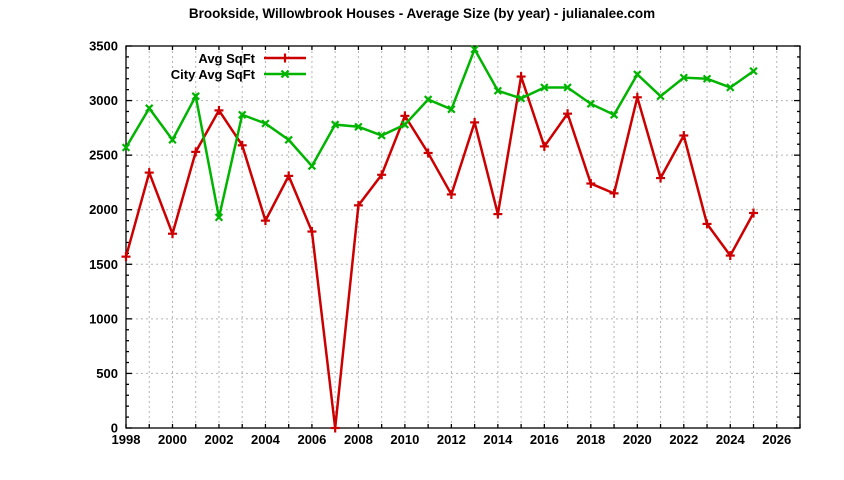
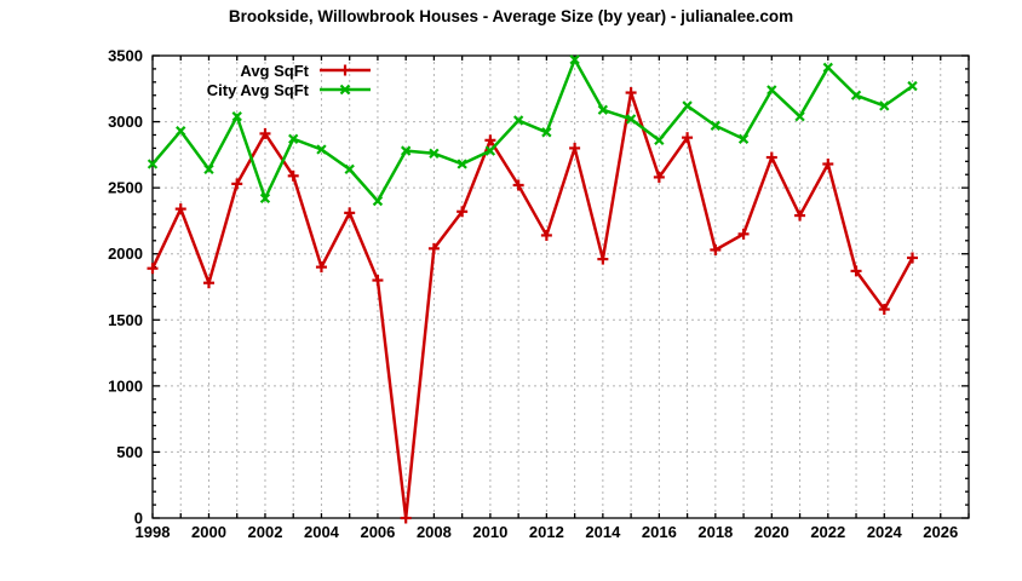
Avg SqFt/1998: 1570 -> 1890
City Avg SqFt/1998: 2570 -> 2680
City Avg SqFt/2002: 1930 -> 2420
City Avg SqFt/2016: 3120 -> 2860
Avg SqFt/2018: 2240 -> 2030
Avg SqFt/2020: 3030 -> 2730
City Avg SqFt/2022: 3210 -> 3410
